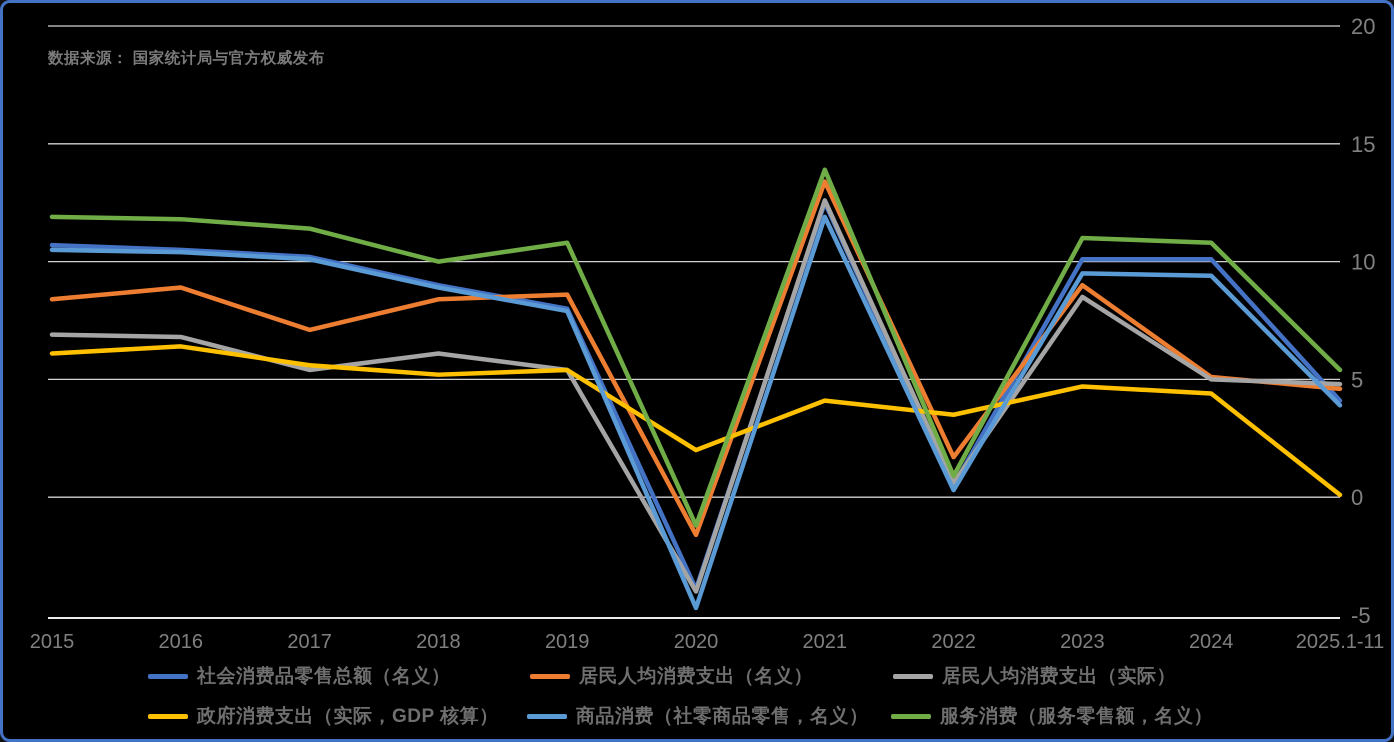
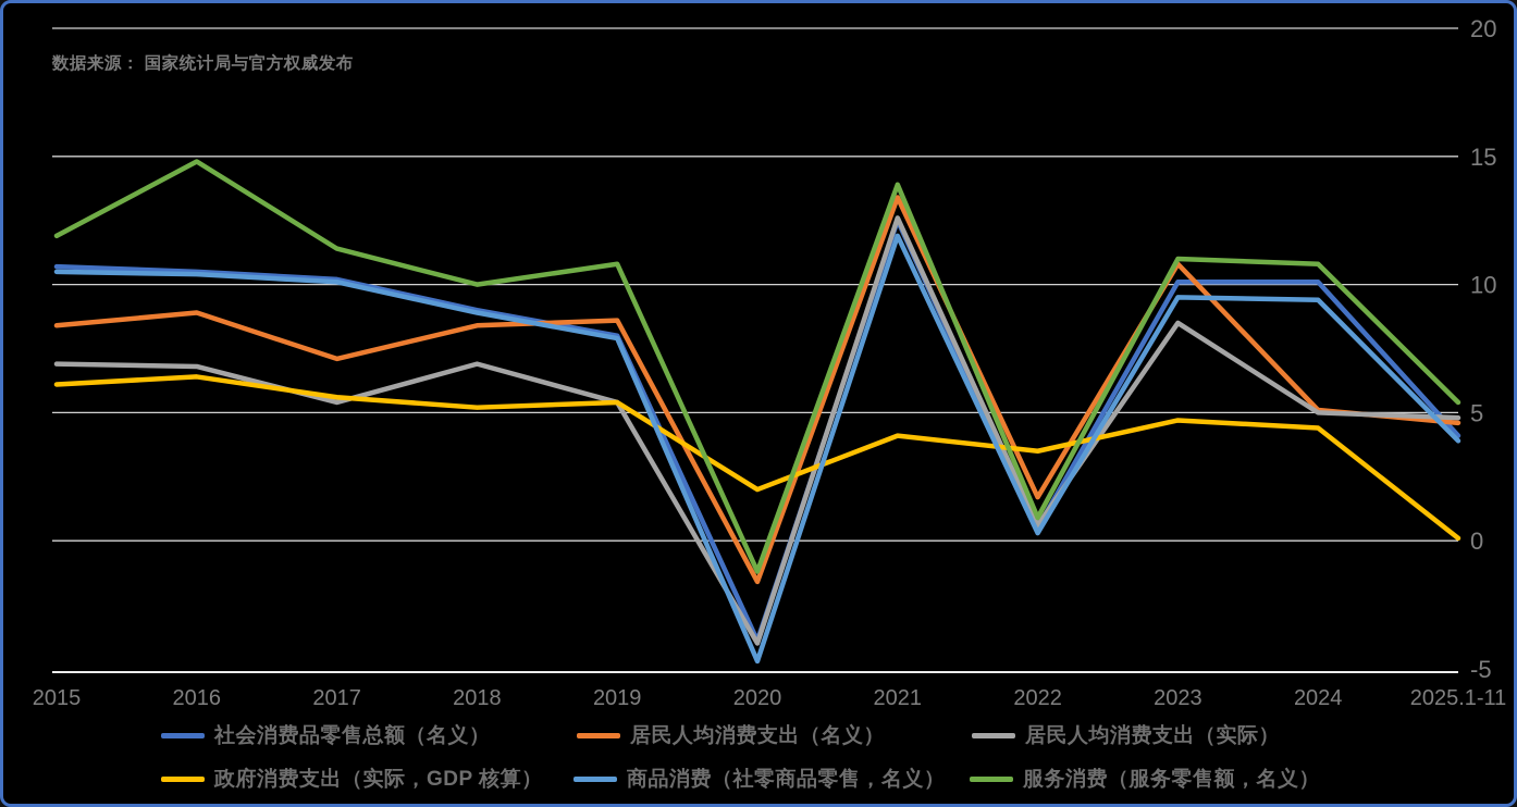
服务消费（服务零售额，名义）/2016: 11.8 -> 14.8
居民人均消费支出（实际）/2018: 6.1 -> 6.9
居民人均消费支出（名义）/2023: 9.0 -> 10.8
